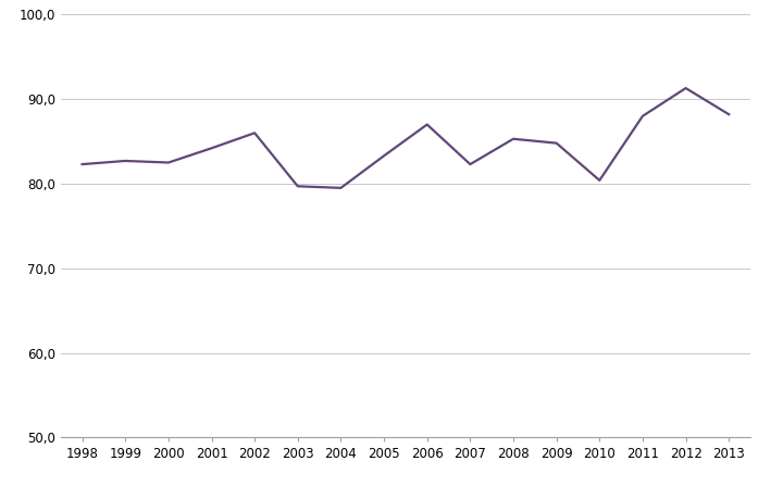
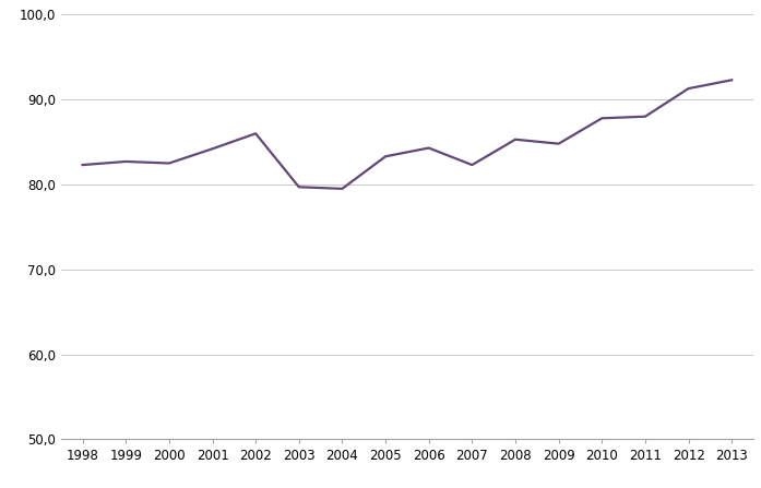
2006: 87,0 -> 84,3
2010: 80,4 -> 87,8
2013: 88,2 -> 92,3
